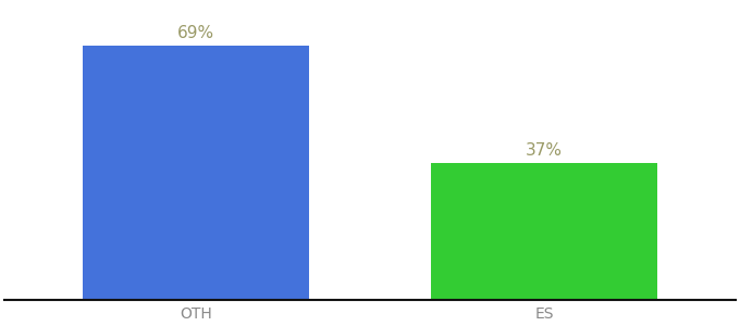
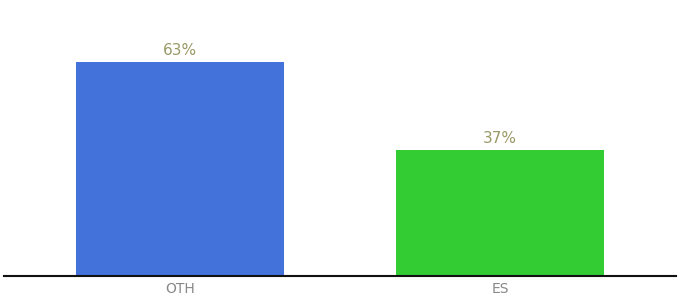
OTH: 69% -> 63%
